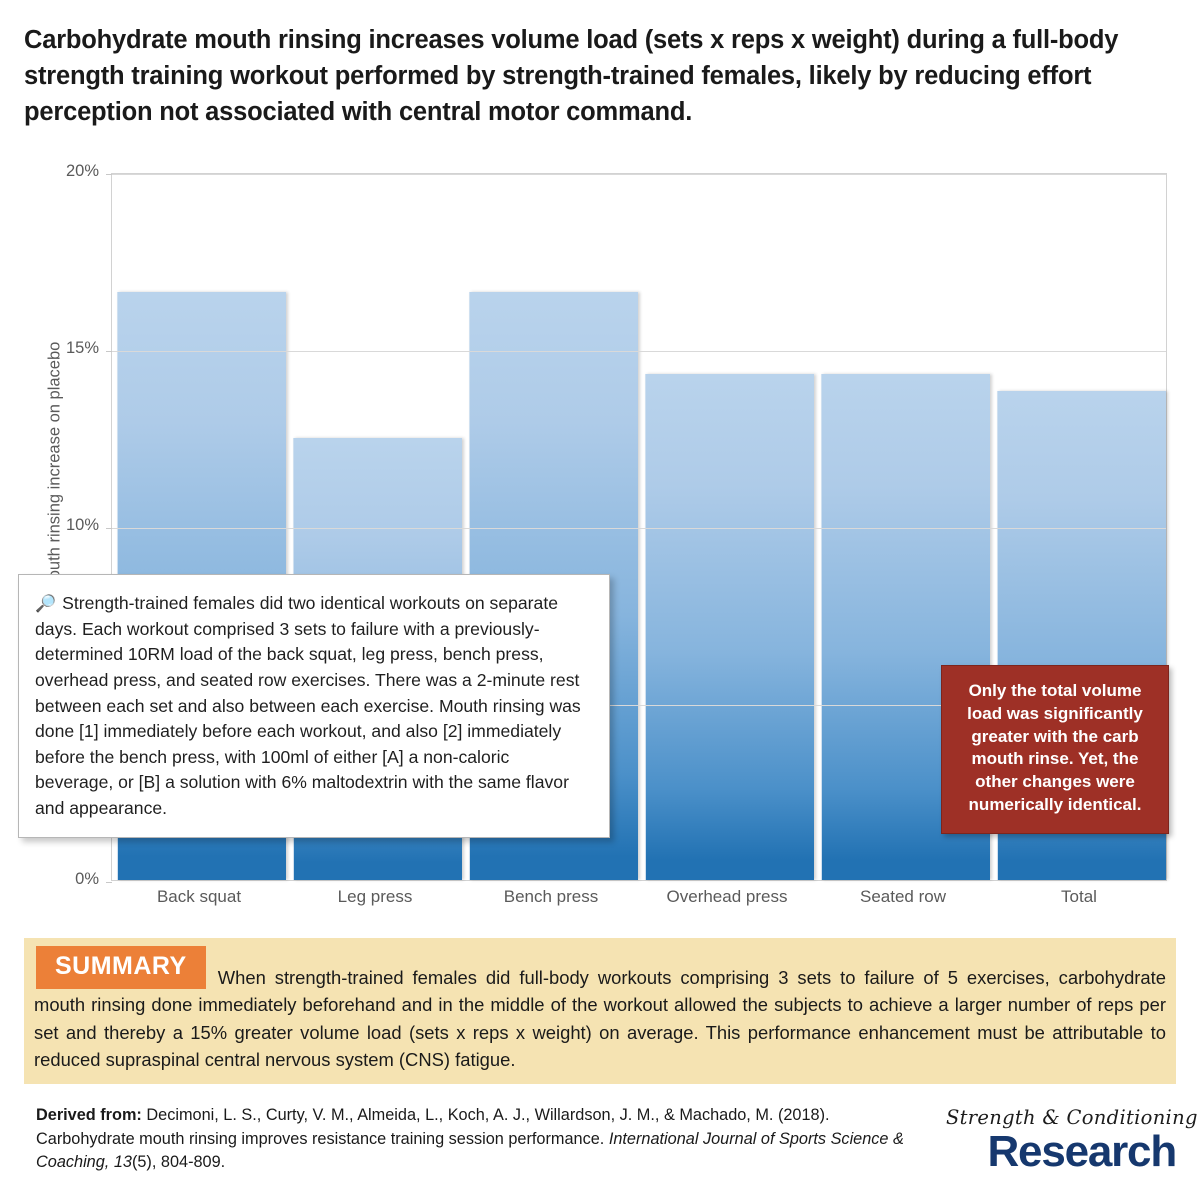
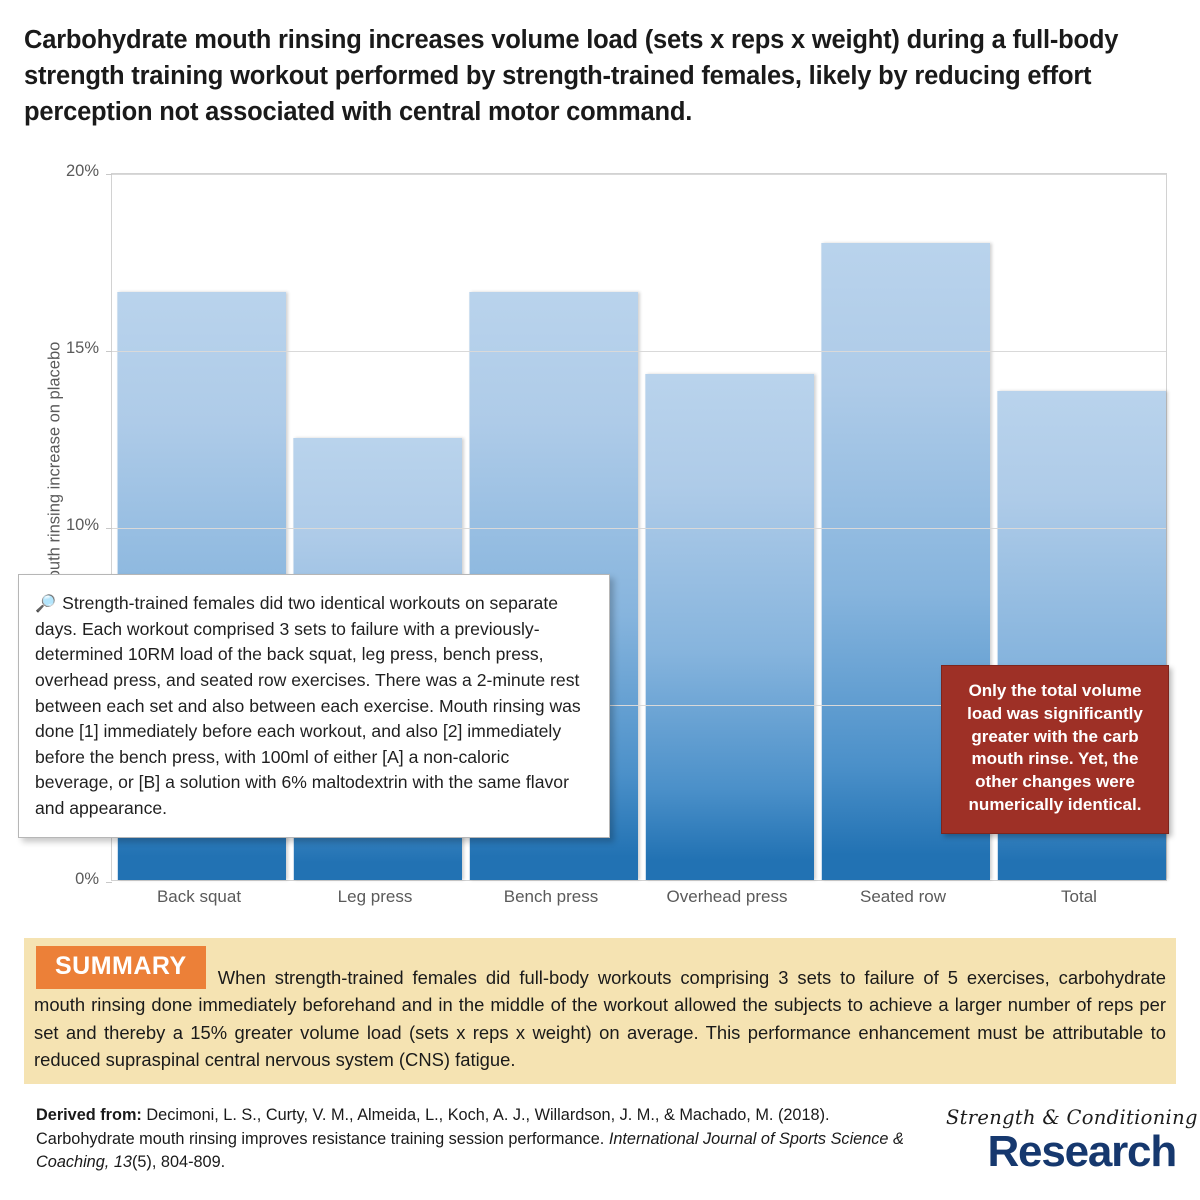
Seated row: 14.3% -> 18.0%
